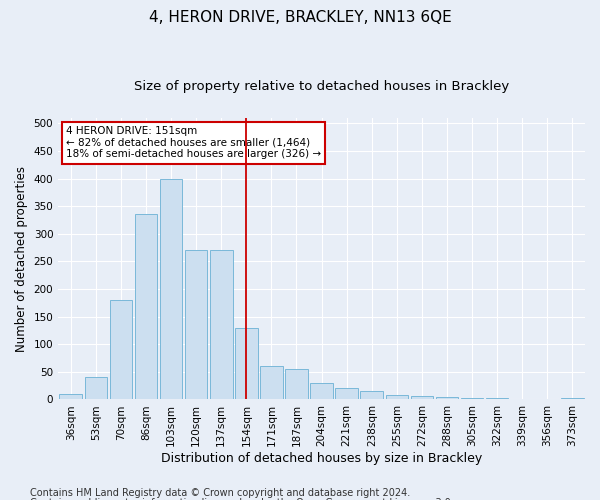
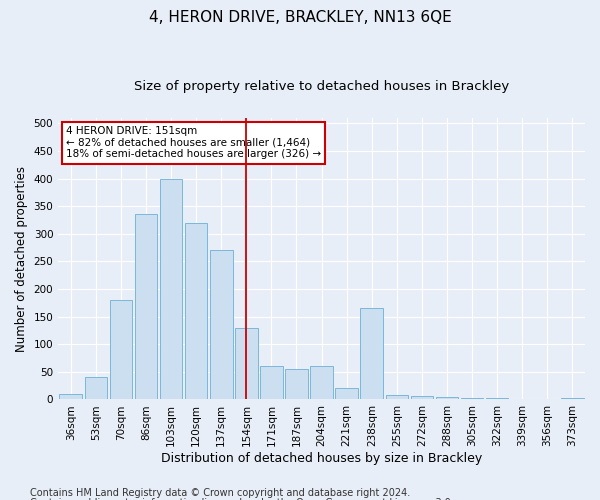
120sqm: 270 -> 320
204sqm: 30 -> 60
238sqm: 15 -> 166
